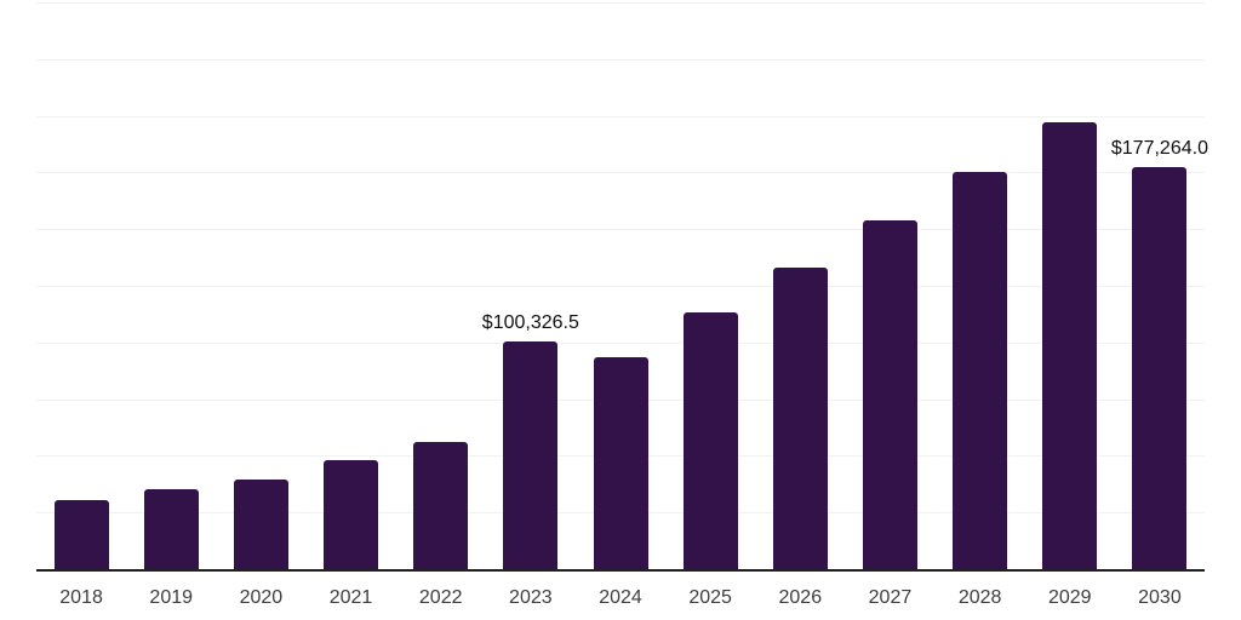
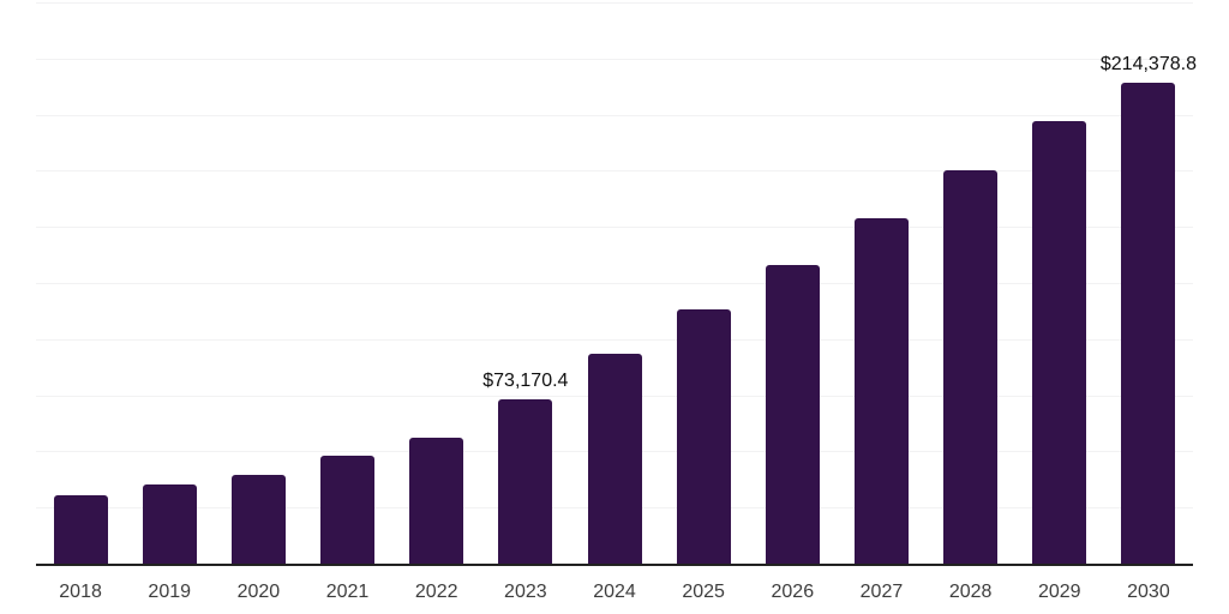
2023: $100,326.5 -> $73,170.4
2030: $177,264.0 -> $214,378.8
